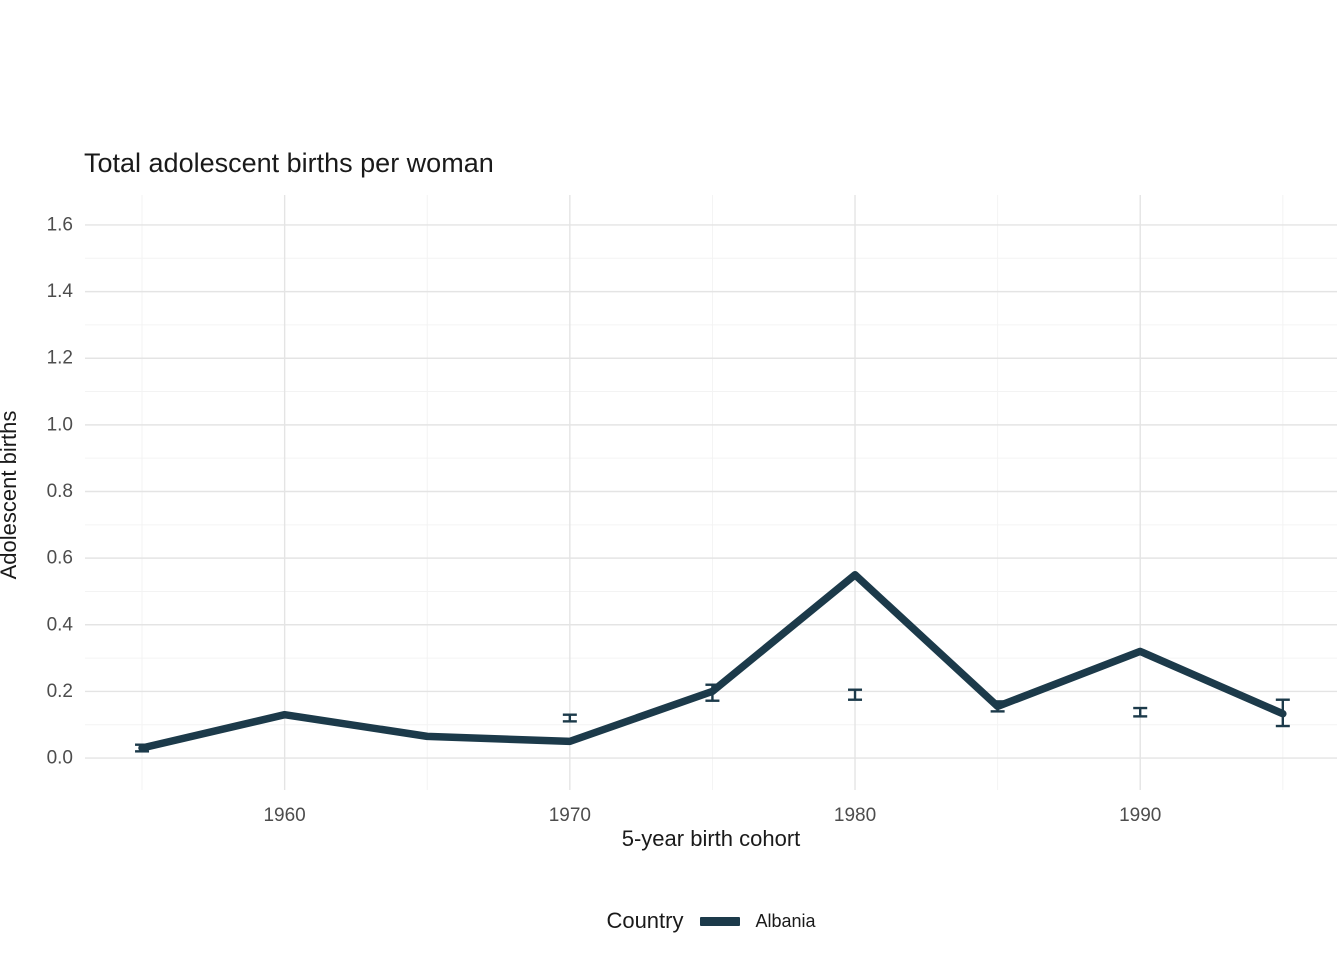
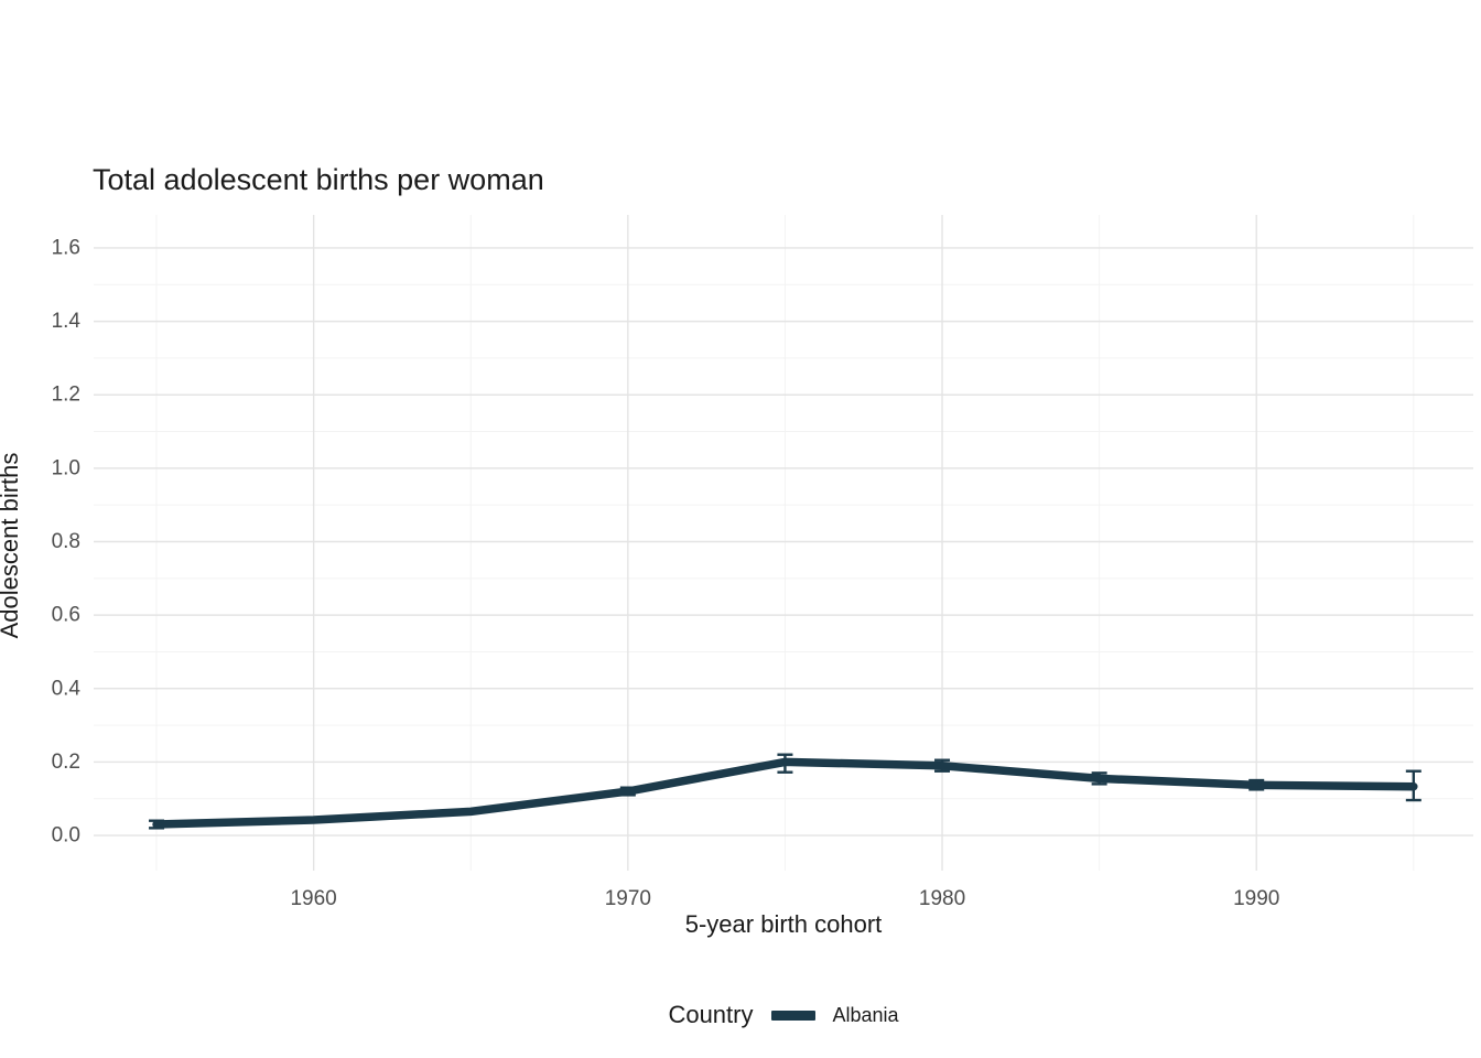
1960: 0.13 -> 0.04
1970: 0.05 -> 0.12
1980: 0.55 -> 0.19
1990: 0.32 -> 0.14
